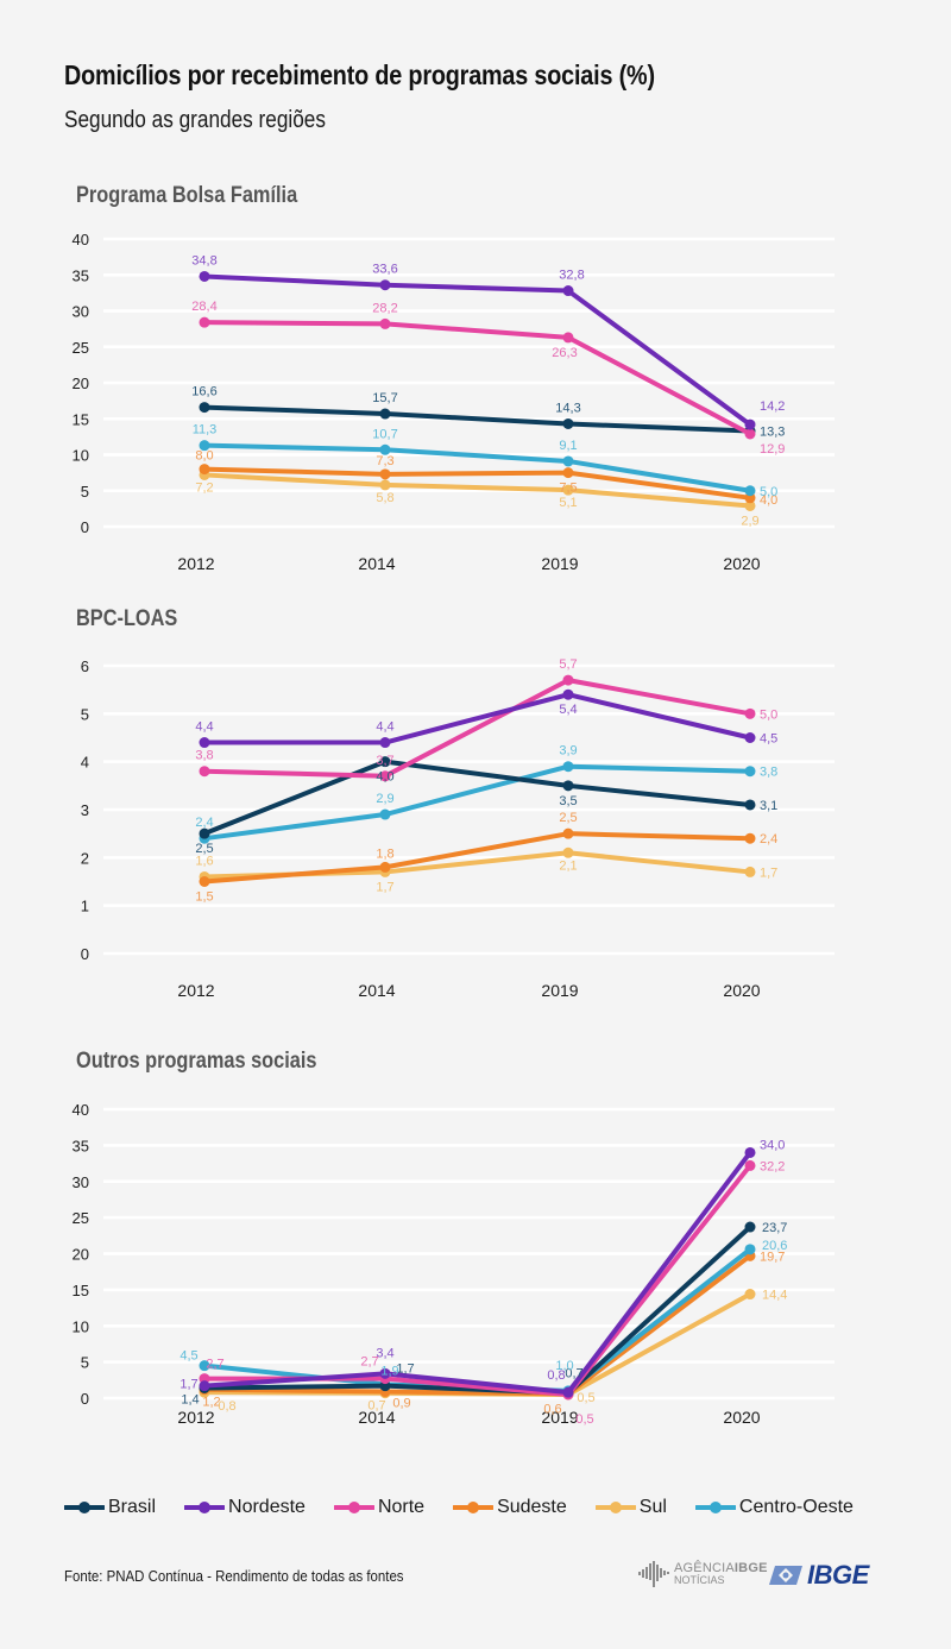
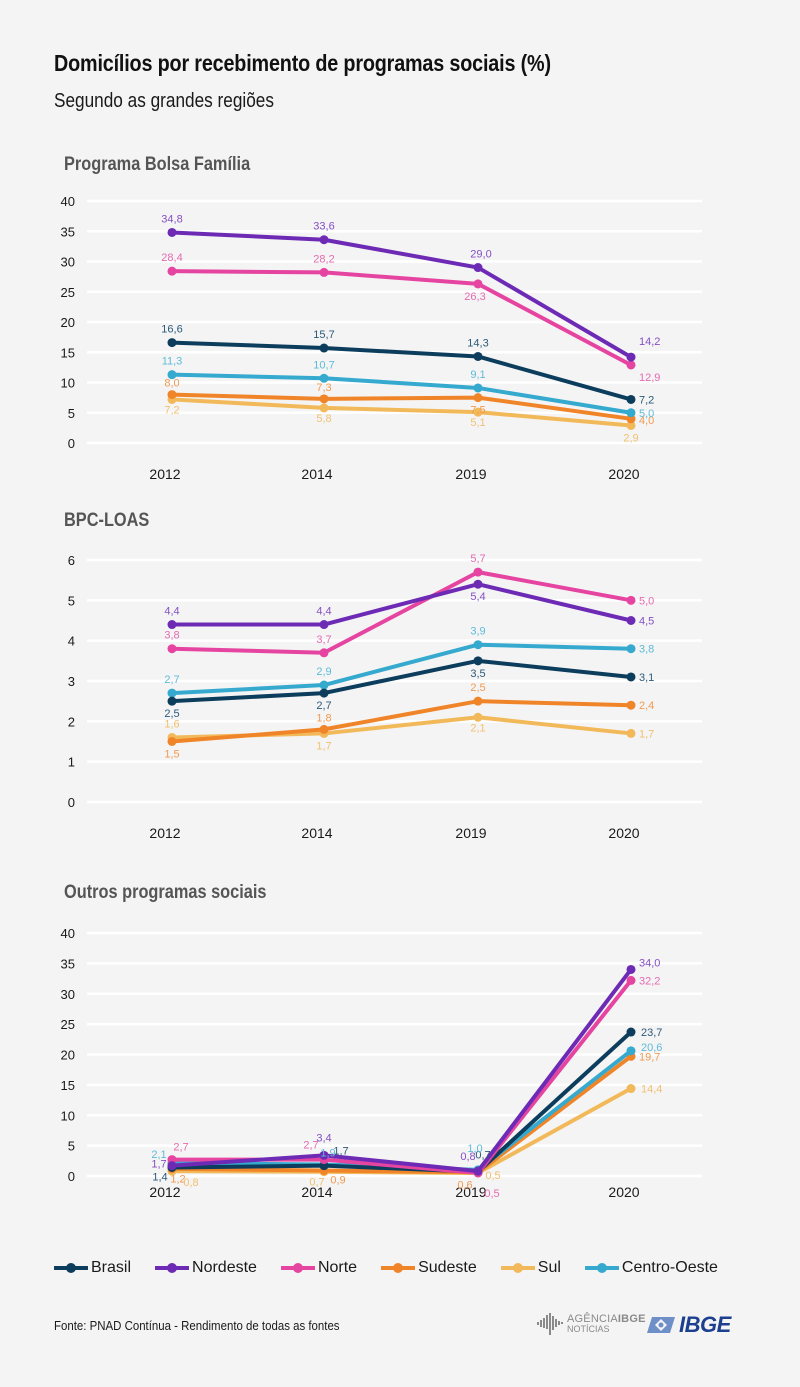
Programa Bolsa Família/Nordeste/2019: 32,8 -> 29,0
Programa Bolsa Família/Brasil/2020: 13,3 -> 7,2
BPC-LOAS/Centro-Oeste/2012: 2,4 -> 2,7
BPC-LOAS/Brasil/2014: 4,0 -> 2,7
Outros programas sociais/Centro-Oeste/2012: 4,5 -> 2,1
